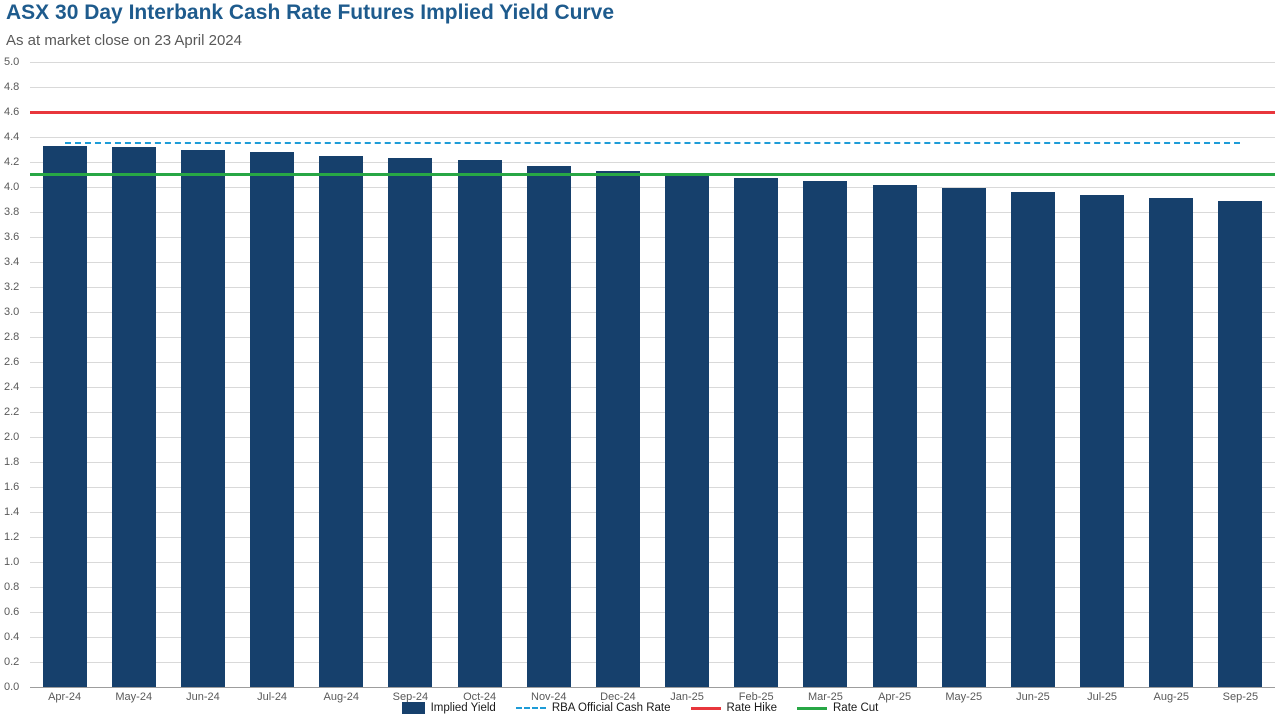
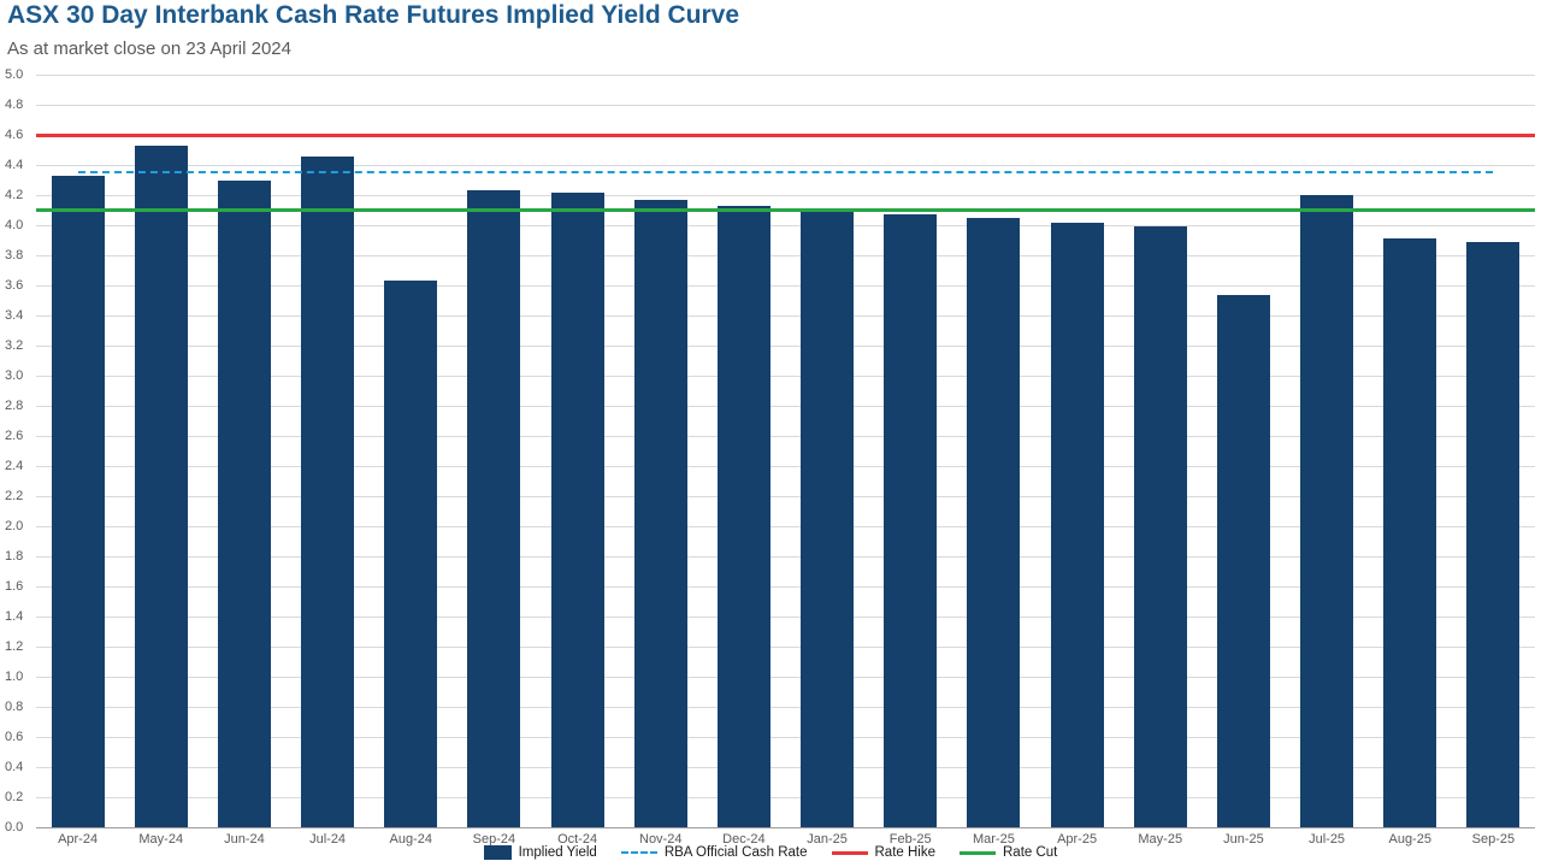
May-24: 4.32 -> 4.53
Jul-24: 4.28 -> 4.46
Aug-24: 4.25 -> 3.63
Jun-25: 3.96 -> 3.54
Jul-25: 3.94 -> 4.20
